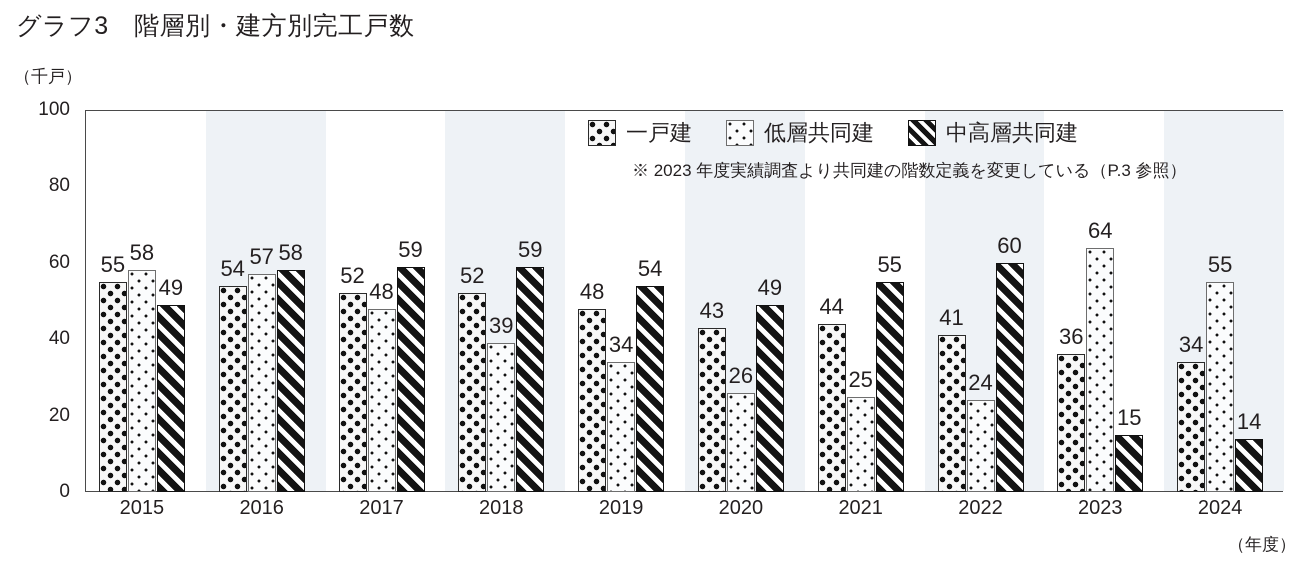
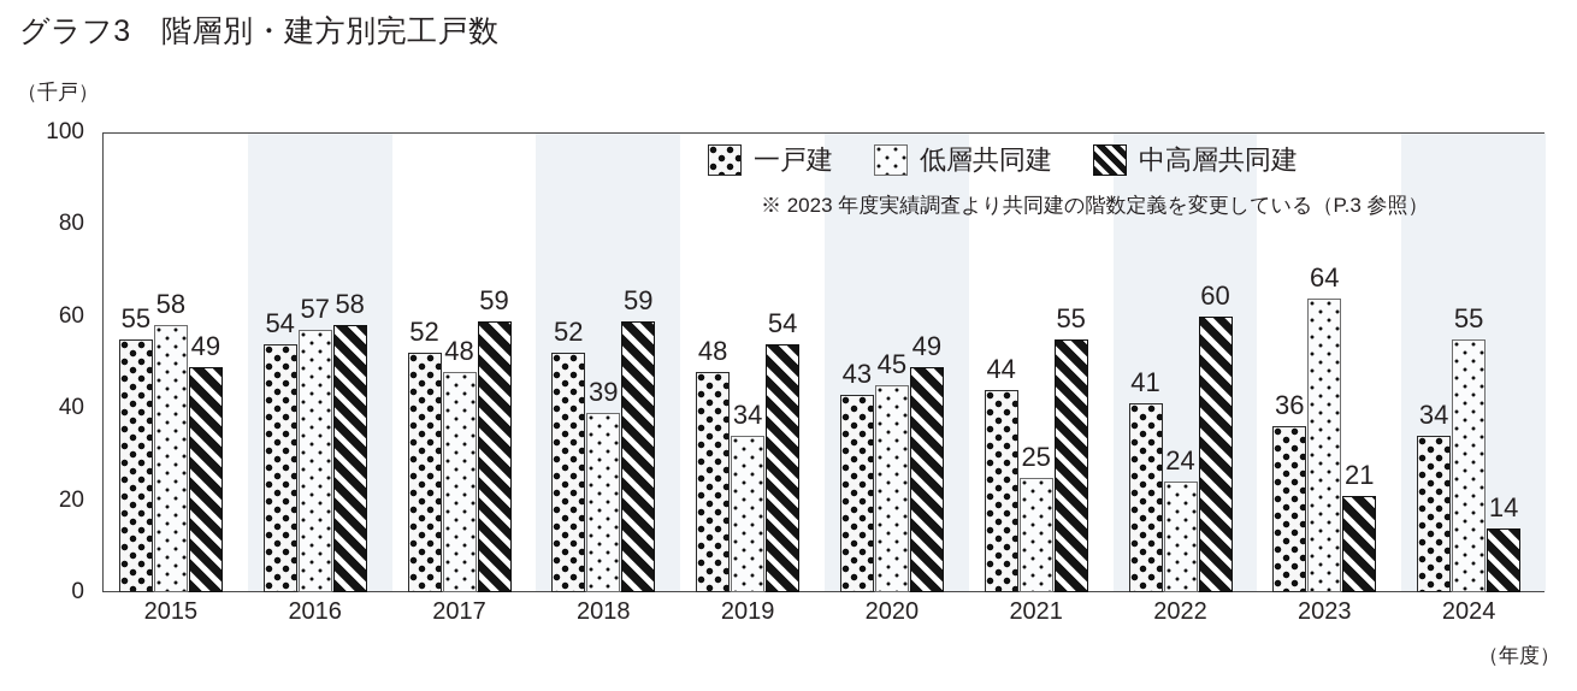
低層共同建/2020: 26 -> 45
中高層共同建/2023: 15 -> 21
